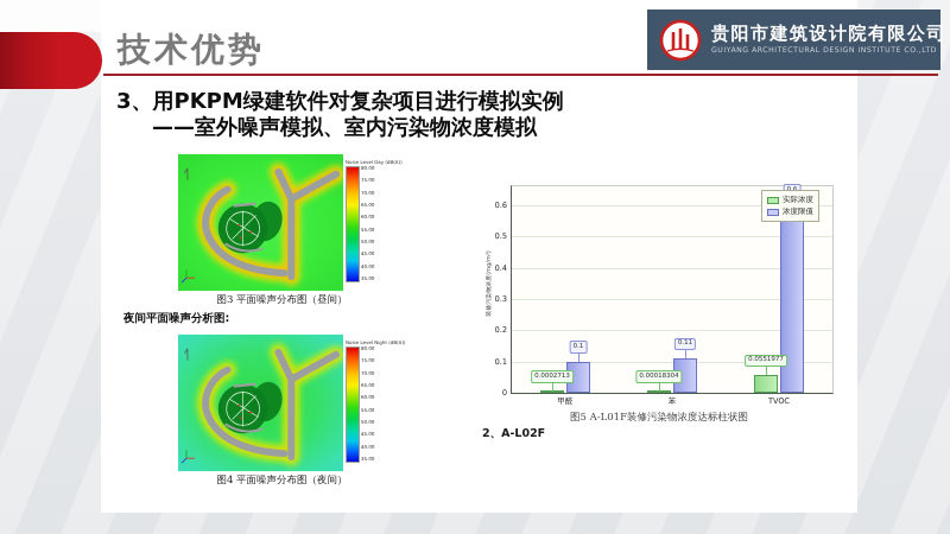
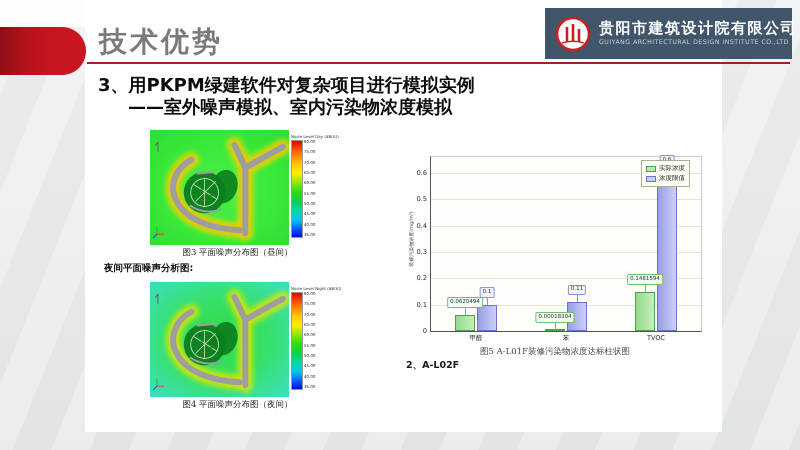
实际浓度/甲醛: 0.0002713 -> 0.0620494
实际浓度/TVOC: 0.0551977 -> 0.1481594
